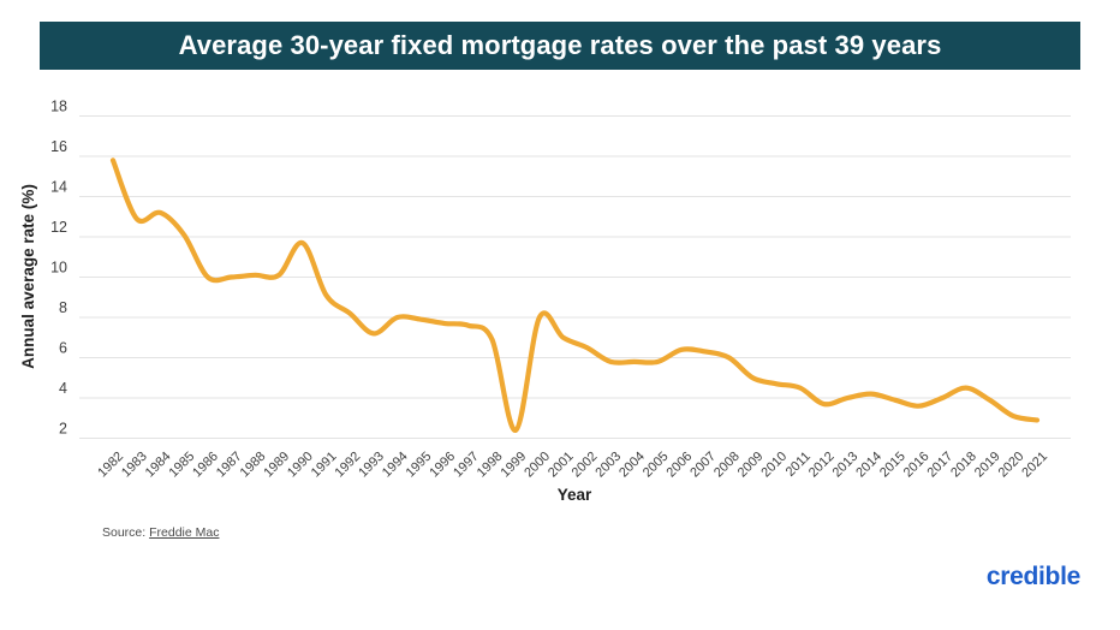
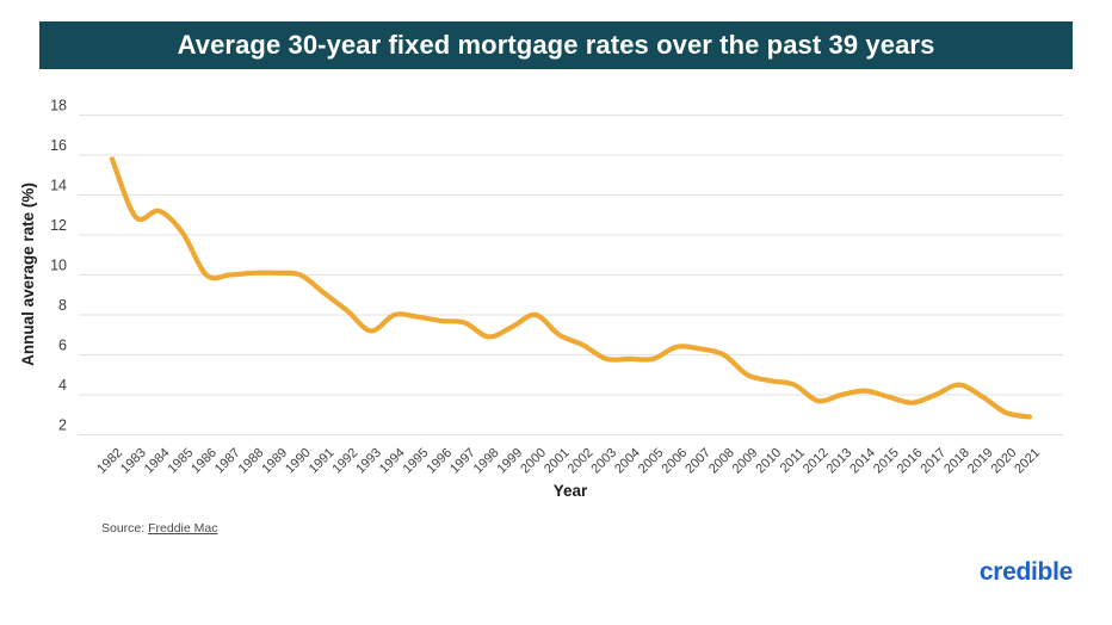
1990: 11.7 -> 10.0
1999: 2.4 -> 7.4
